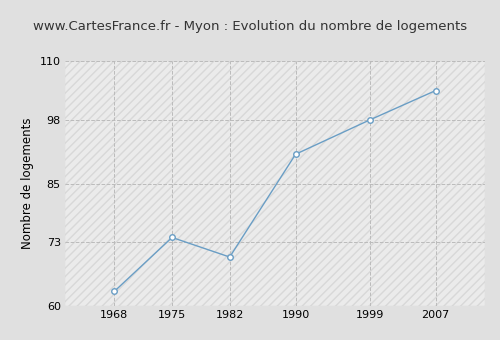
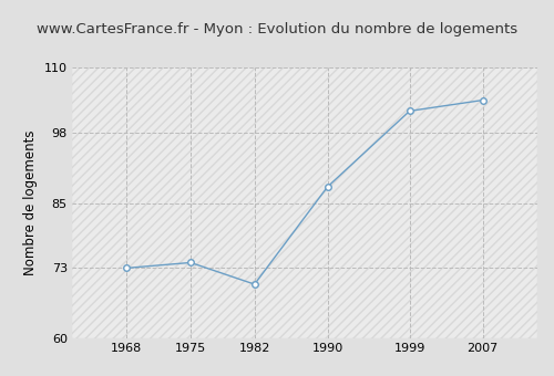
1968: 63 -> 73
1990: 91 -> 88
1999: 98 -> 102
